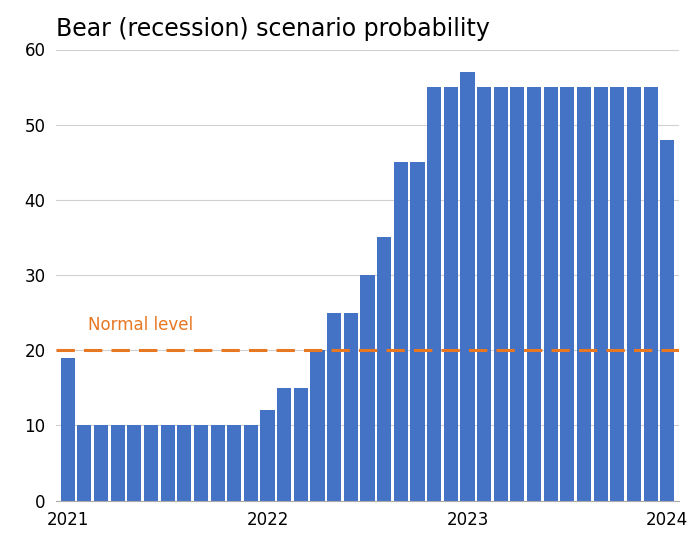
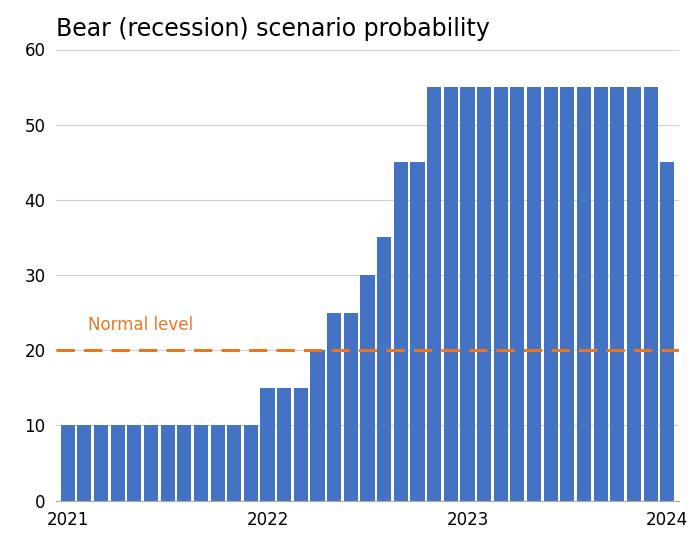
2021: 19 -> 10
2022: 12 -> 15
2023: 57 -> 55
2024: 48 -> 45
